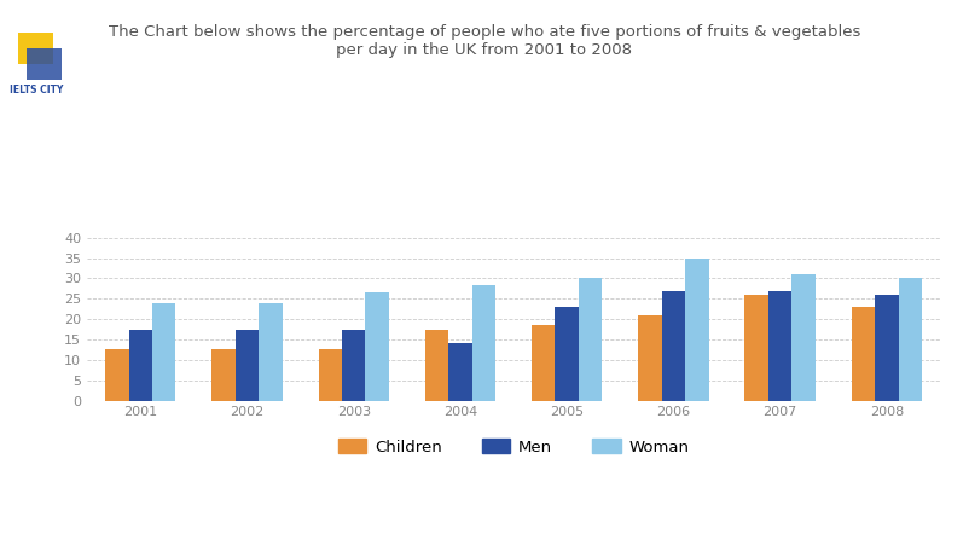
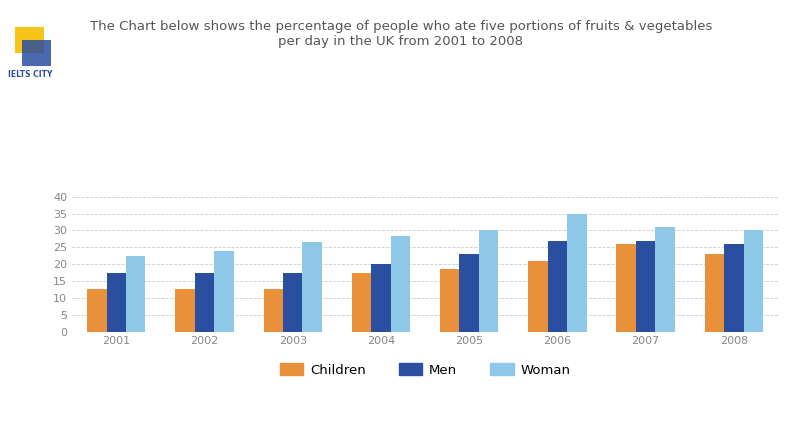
Woman/2001: 24.0 -> 22.5
Men/2004: 14.0 -> 20.0
